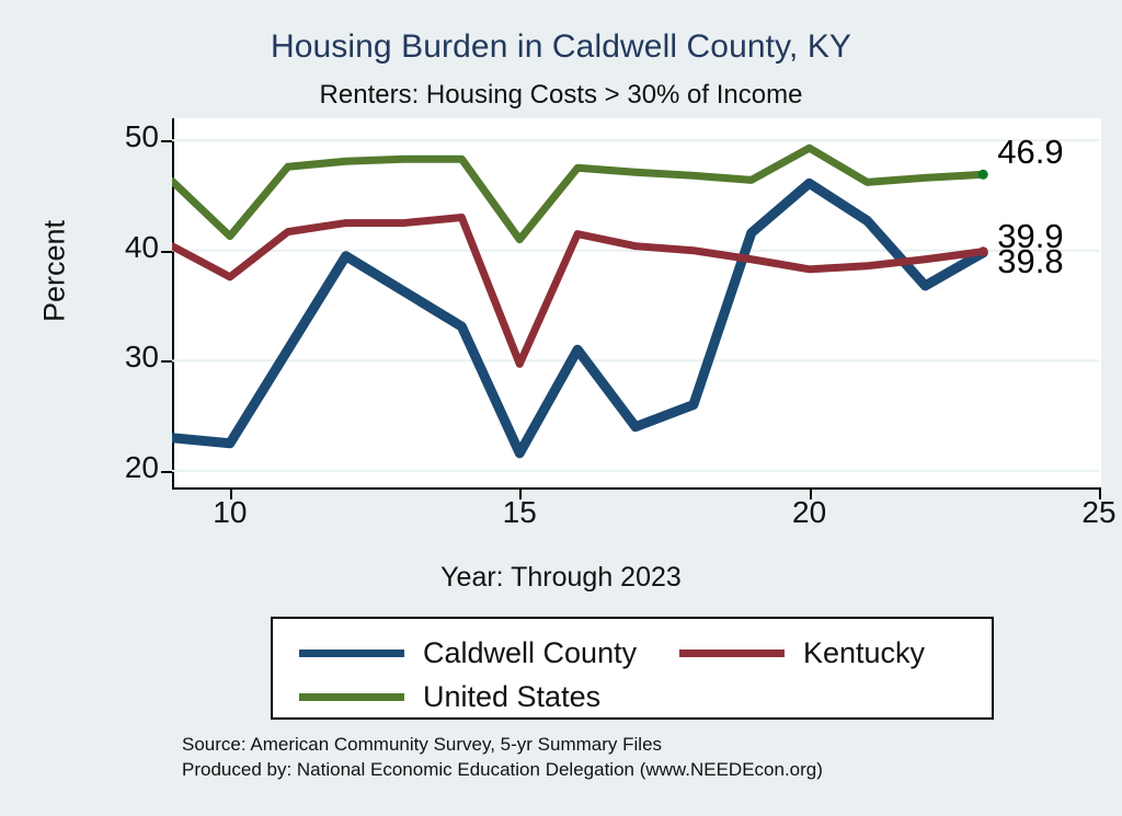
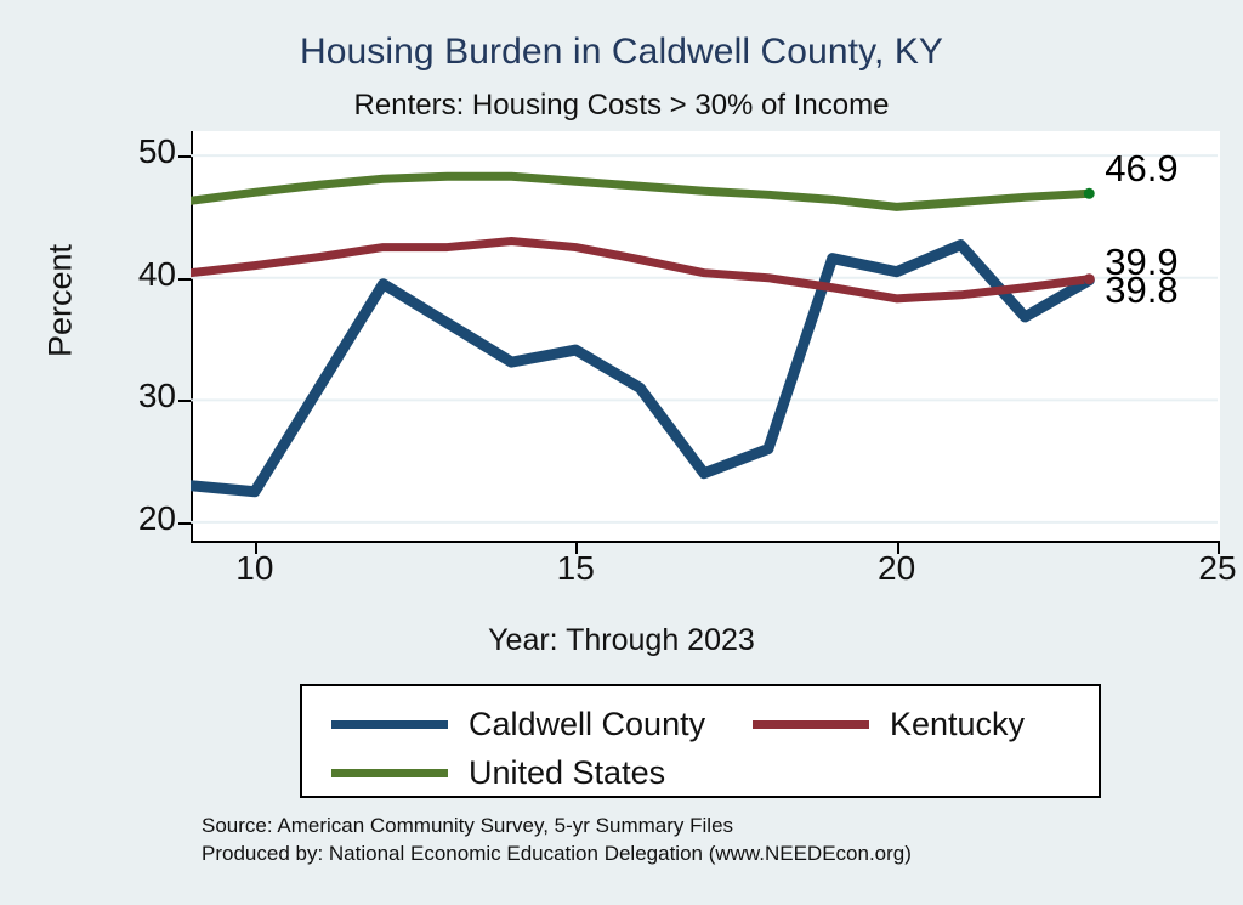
Kentucky/10: 37.6 -> 41.0
United States/10: 41.3 -> 47.0
Caldwell County/15: 21.6 -> 34.1
Kentucky/15: 29.7 -> 42.5
United States/15: 41.0 -> 47.9
Caldwell County/20: 46.1 -> 40.5
United States/20: 49.3 -> 45.8
